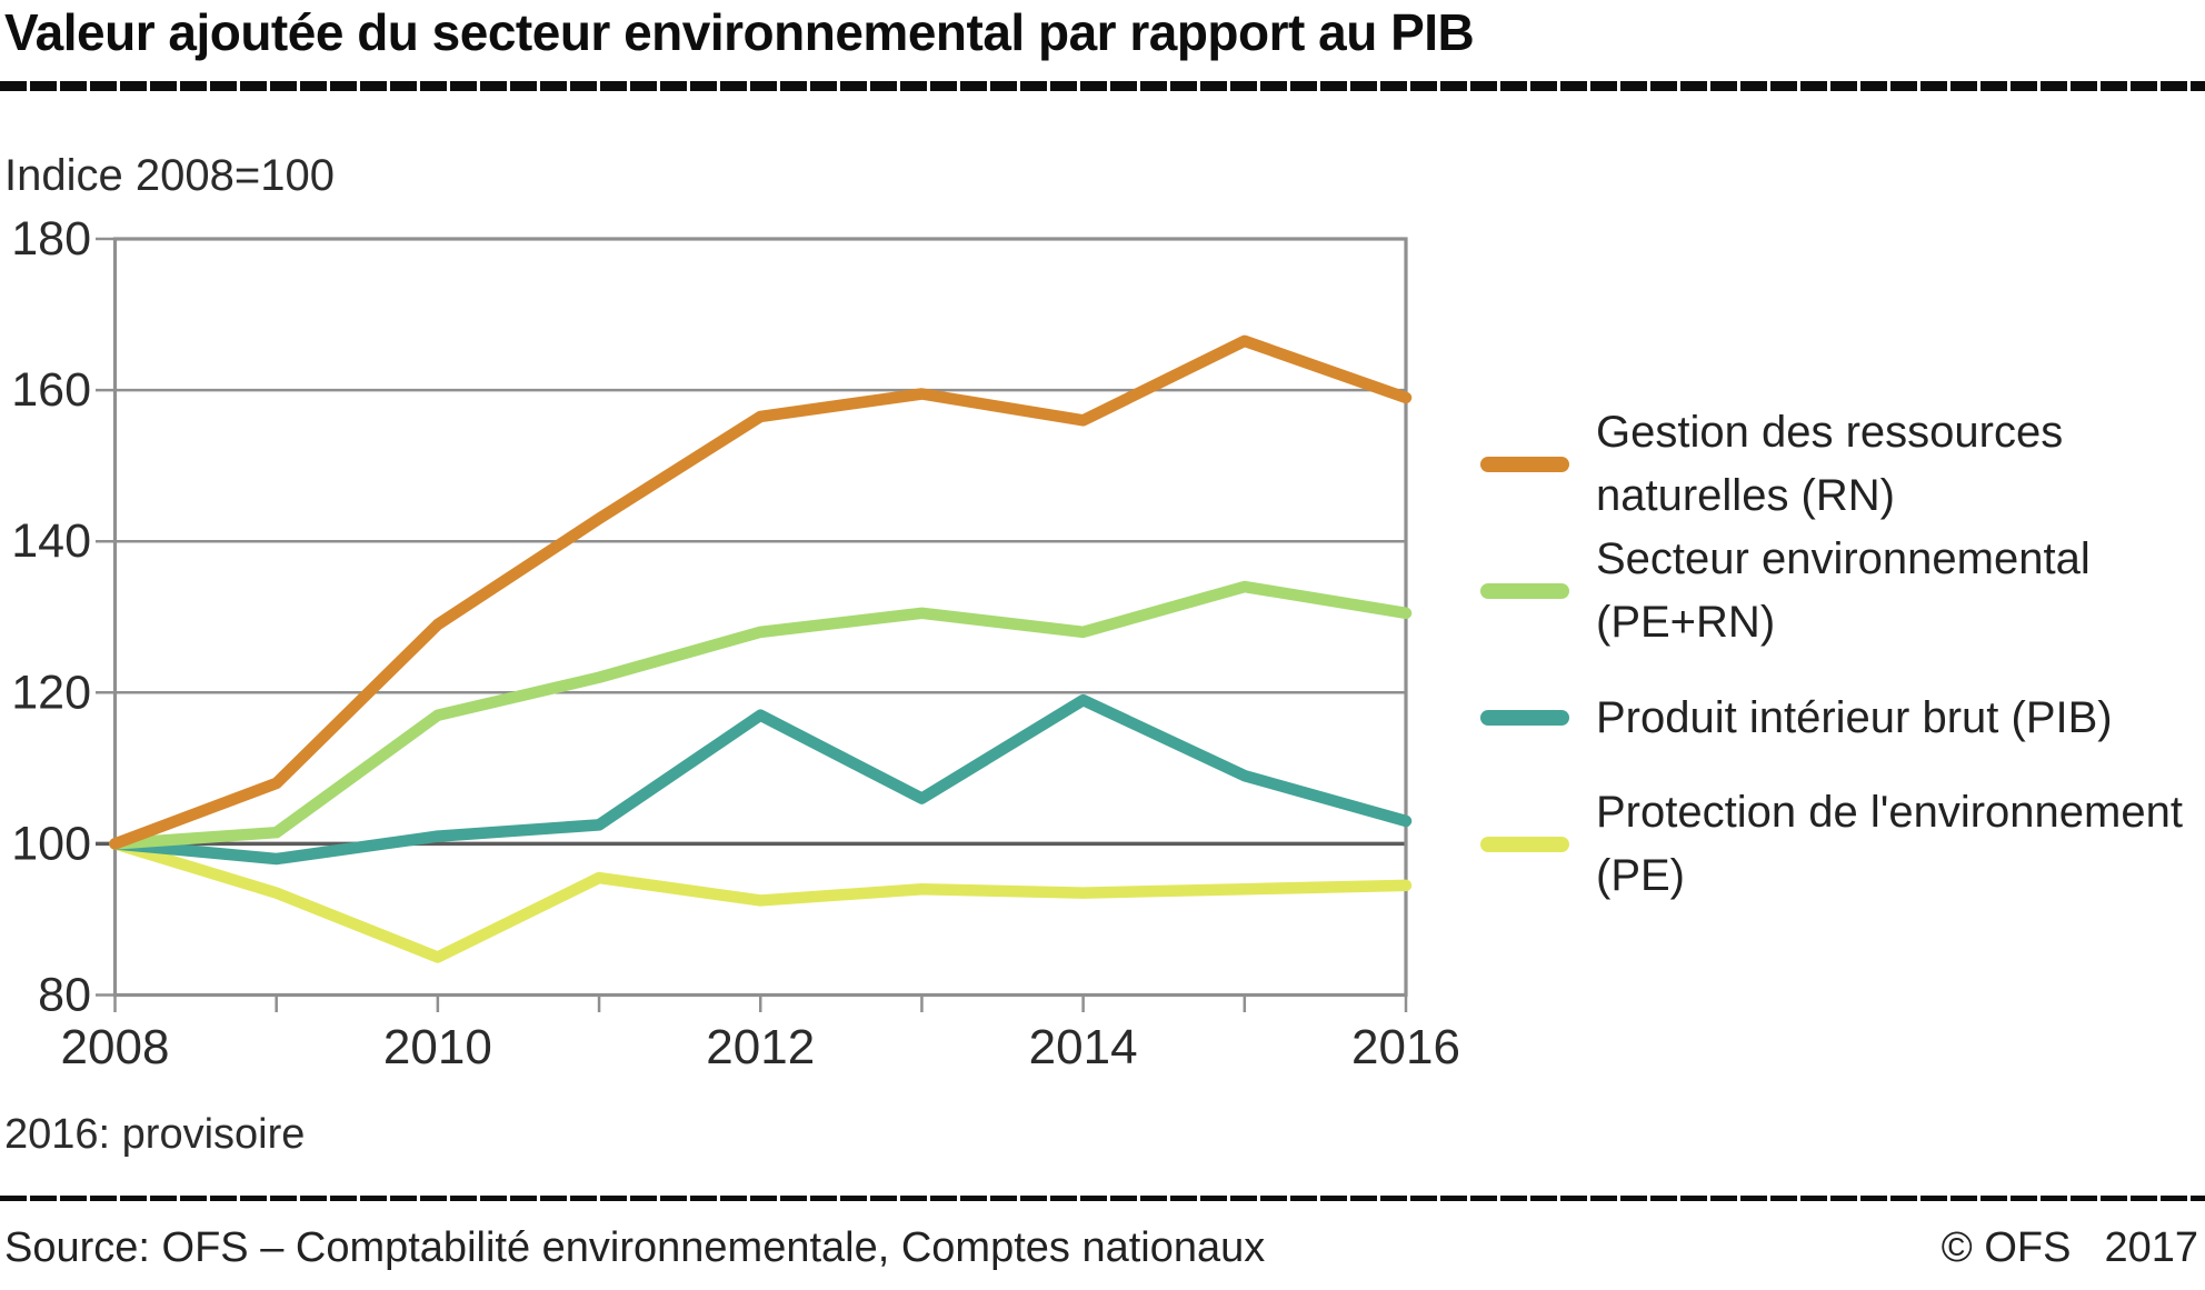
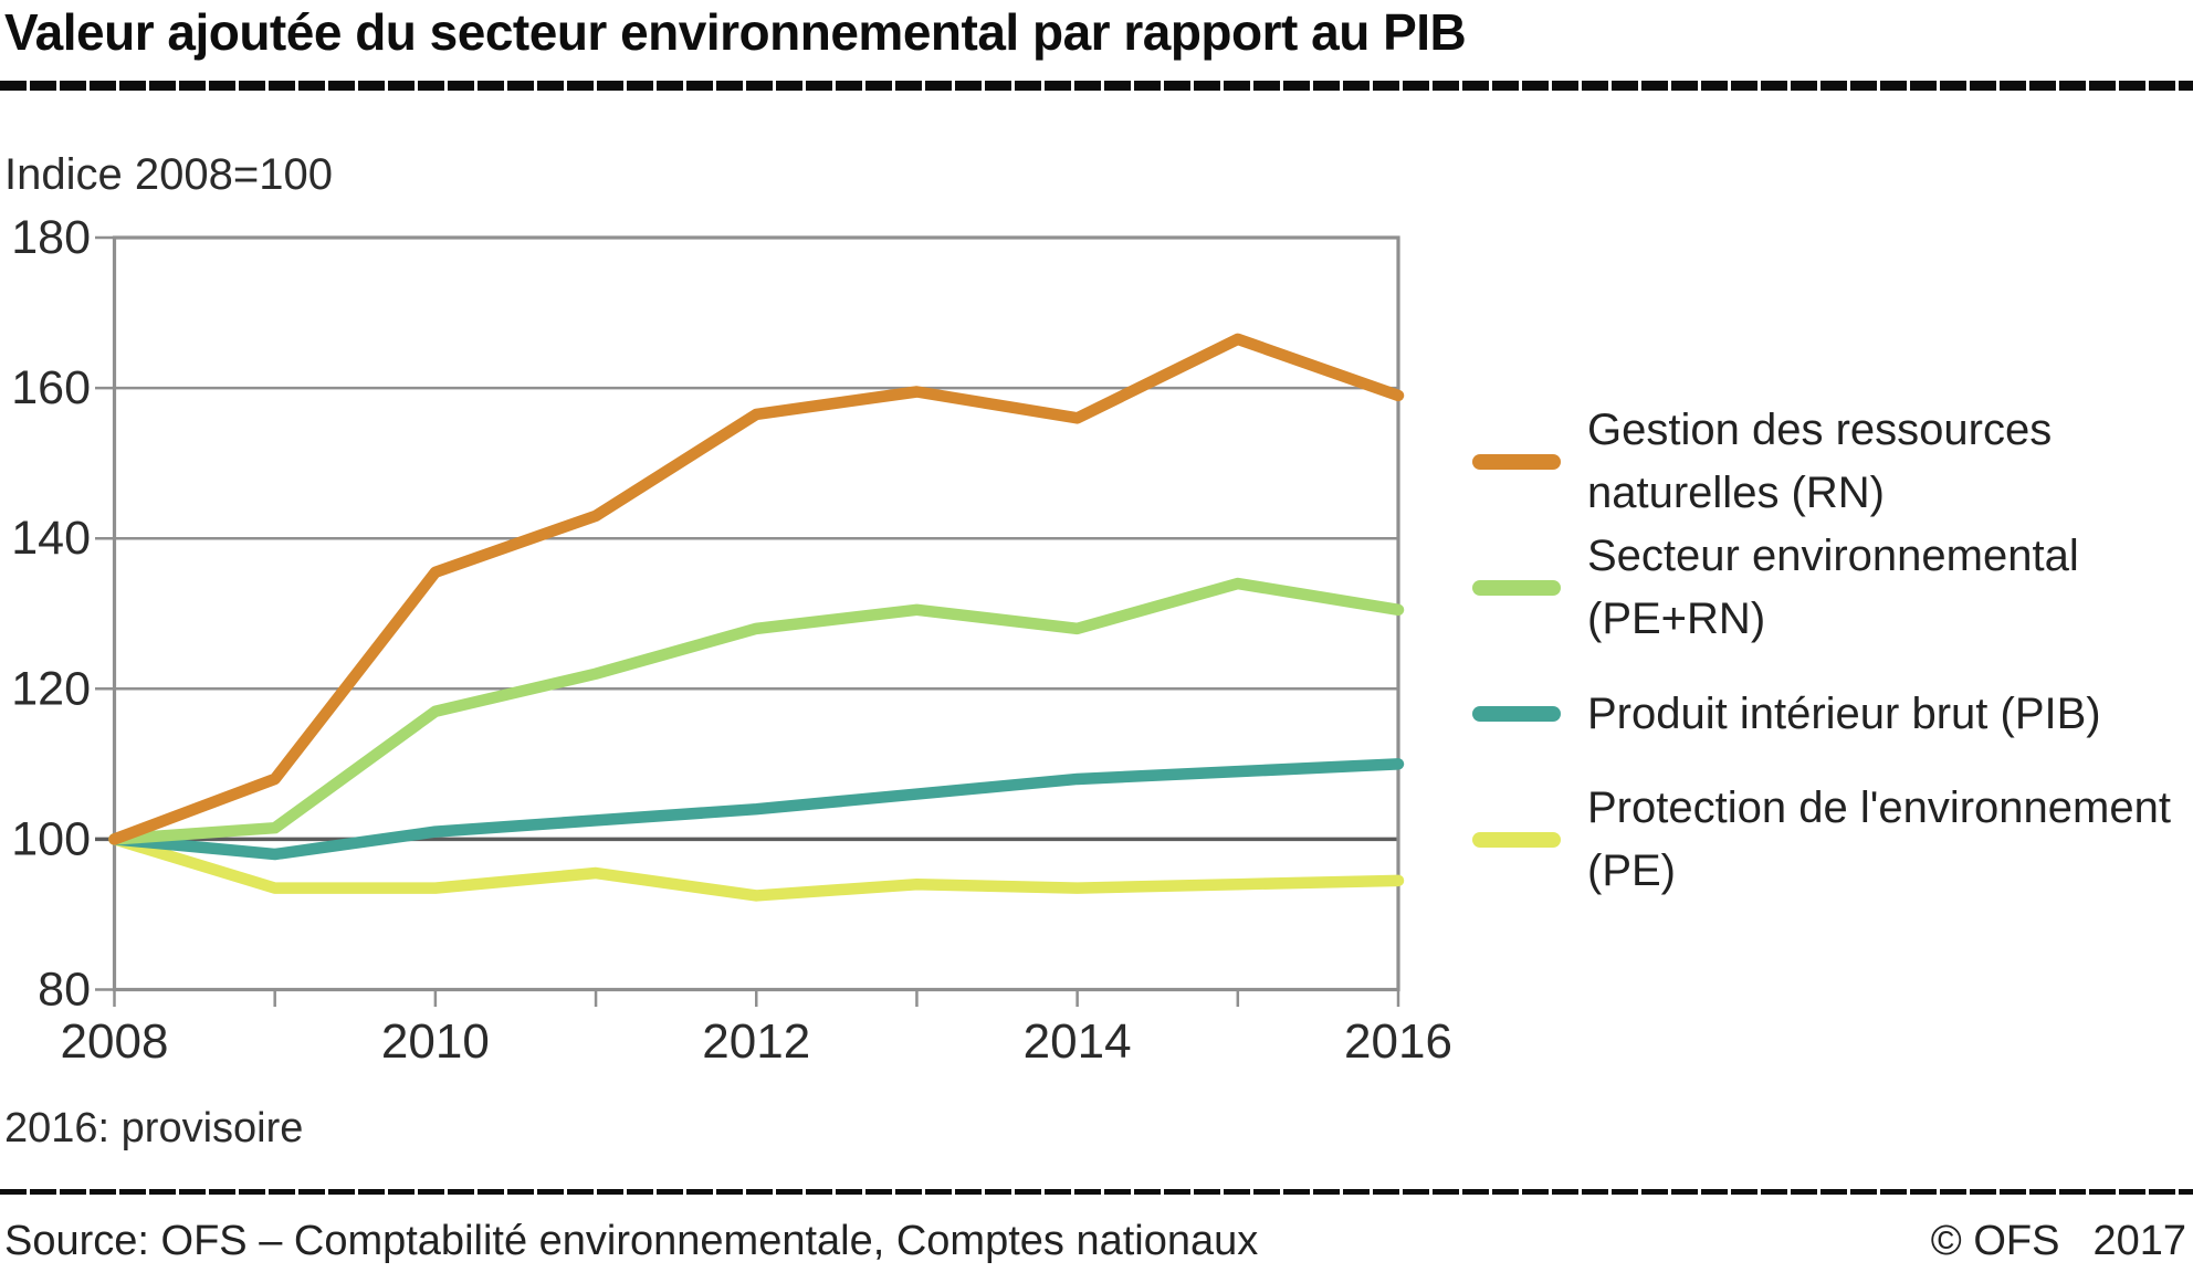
Gestion des ressources naturelles (RN)/2010: 129 -> 136
Protection de l'environnement (PE)/2010: 85 -> 94
Produit intérieur brut (PIB)/2012: 117 -> 104
Produit intérieur brut (PIB)/2014: 119 -> 108
Produit intérieur brut (PIB)/2016: 103 -> 110
